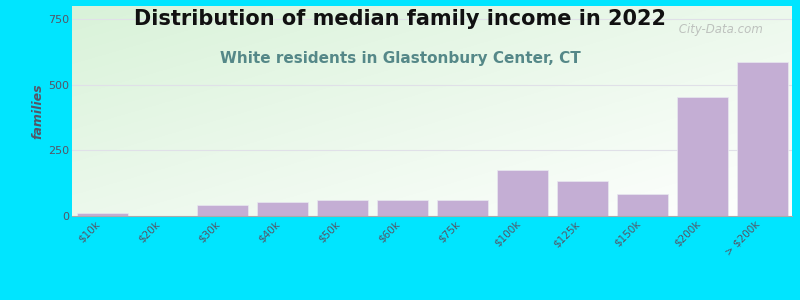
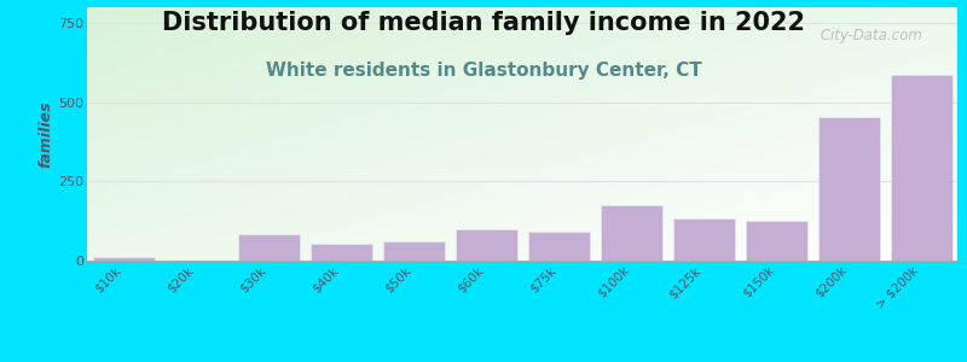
$30k: 42 -> 85
$60k: 60 -> 100
$75k: 60 -> 90
$150k: 85 -> 125
